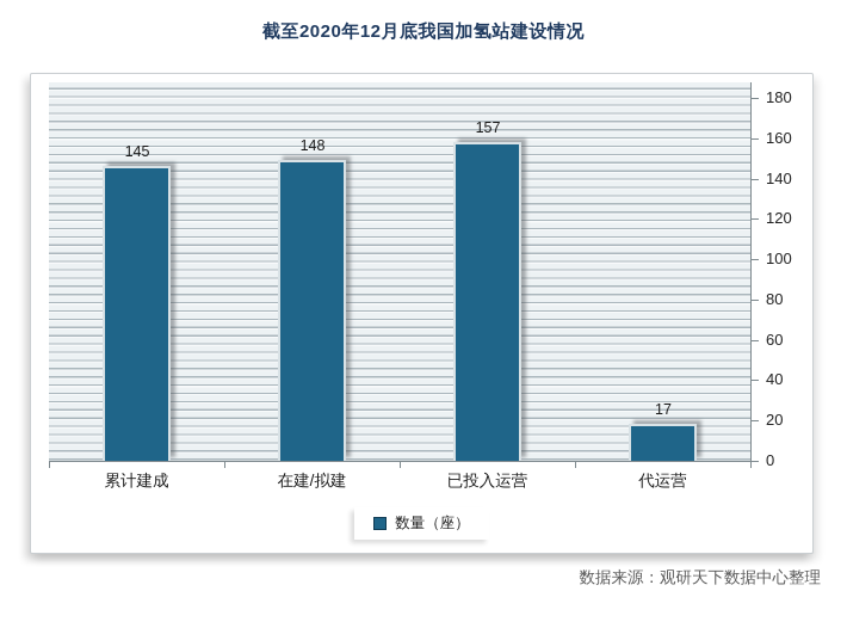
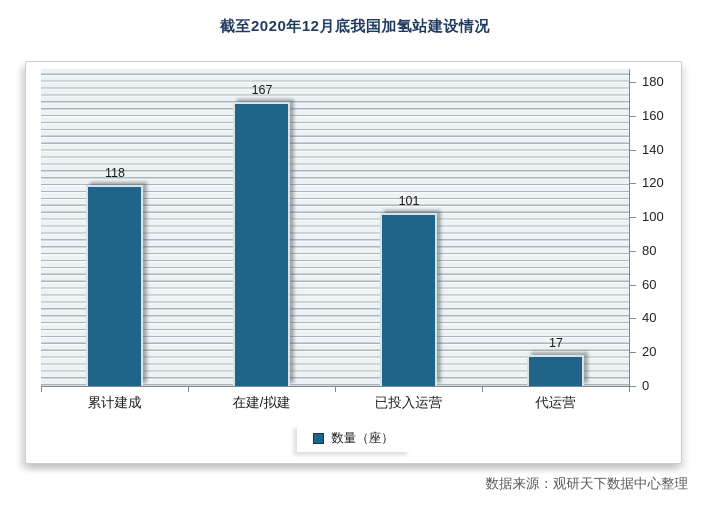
累计建成: 145 -> 118
在建/拟建: 148 -> 167
已投入运营: 157 -> 101
